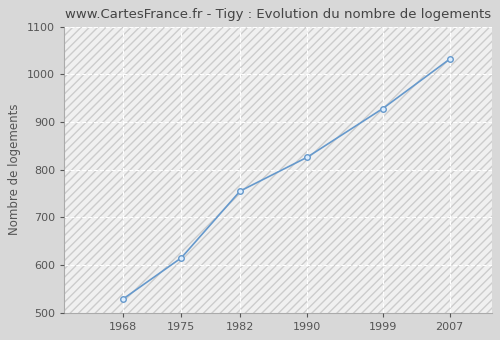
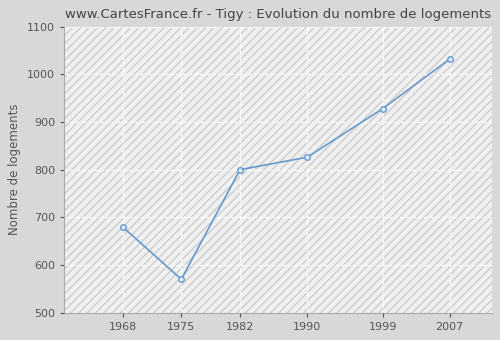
1968: 528 -> 680
1975: 615 -> 570
1982: 755 -> 800
